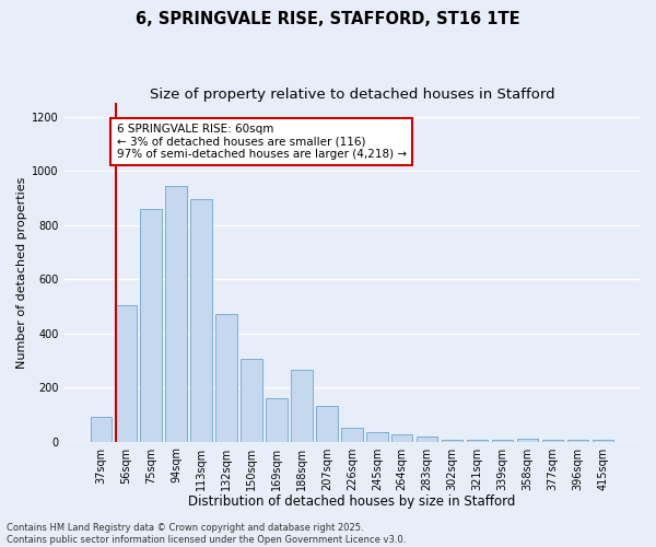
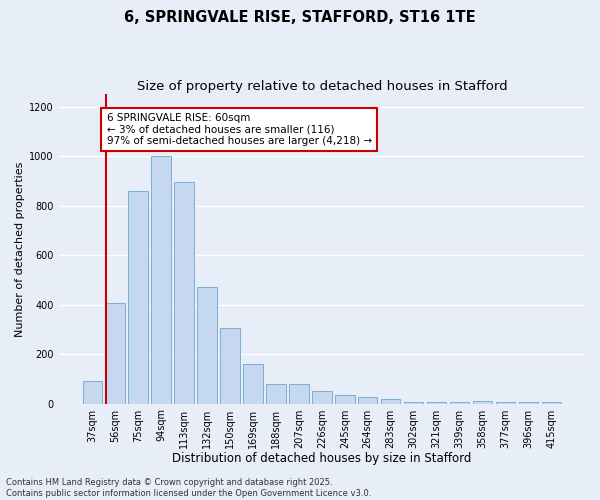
56sqm: 505 -> 405
94sqm: 945 -> 1000
188sqm: 265 -> 80
207sqm: 130 -> 80
